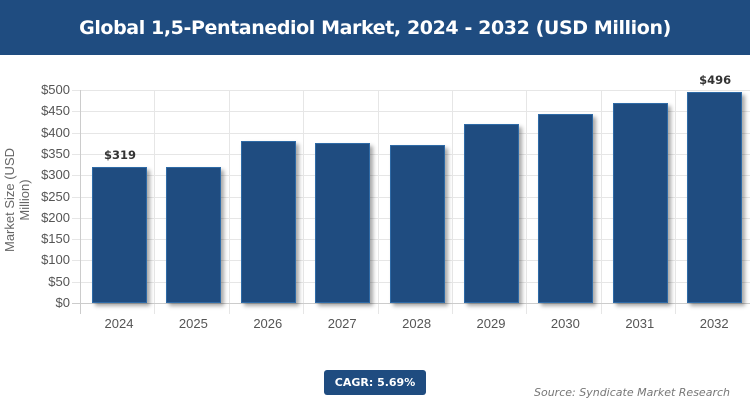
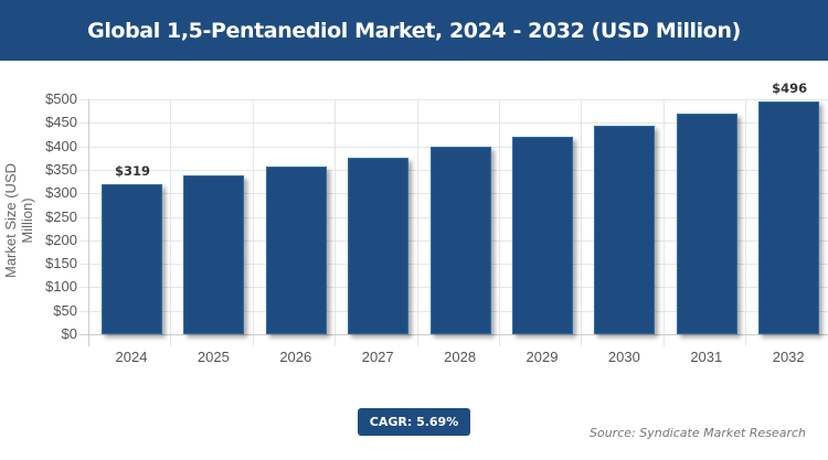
2025: $320 -> $340
2026: $380 -> $360
2028: $370 -> $400
